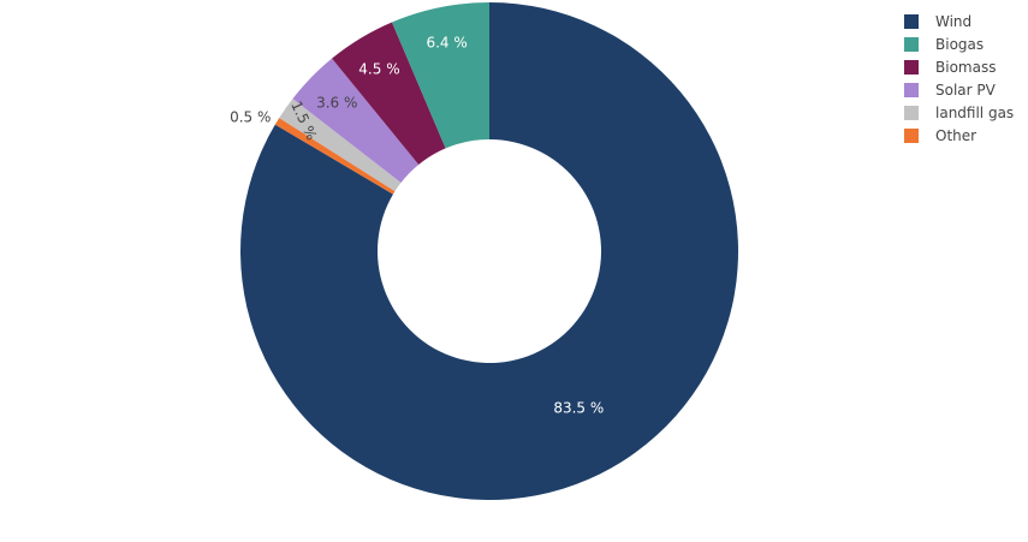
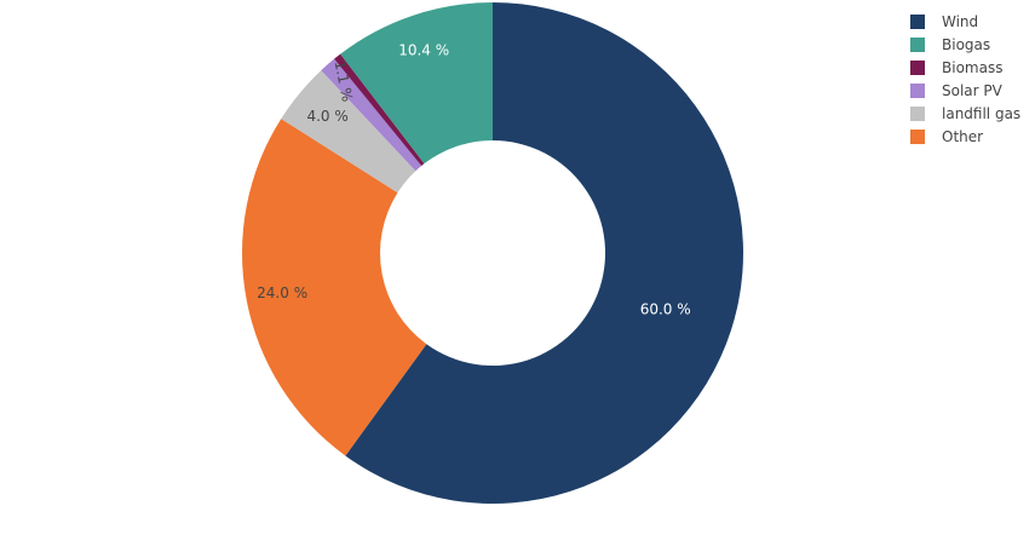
Wind: 83.5 -> 60.0
Other: 0.5 -> 24.0
landfill gas: 1.5 -> 4.0
Solar PV: 3.6 -> 1.1
Biomass: 4.5 -> 0.5
Biogas: 6.4 -> 10.4
